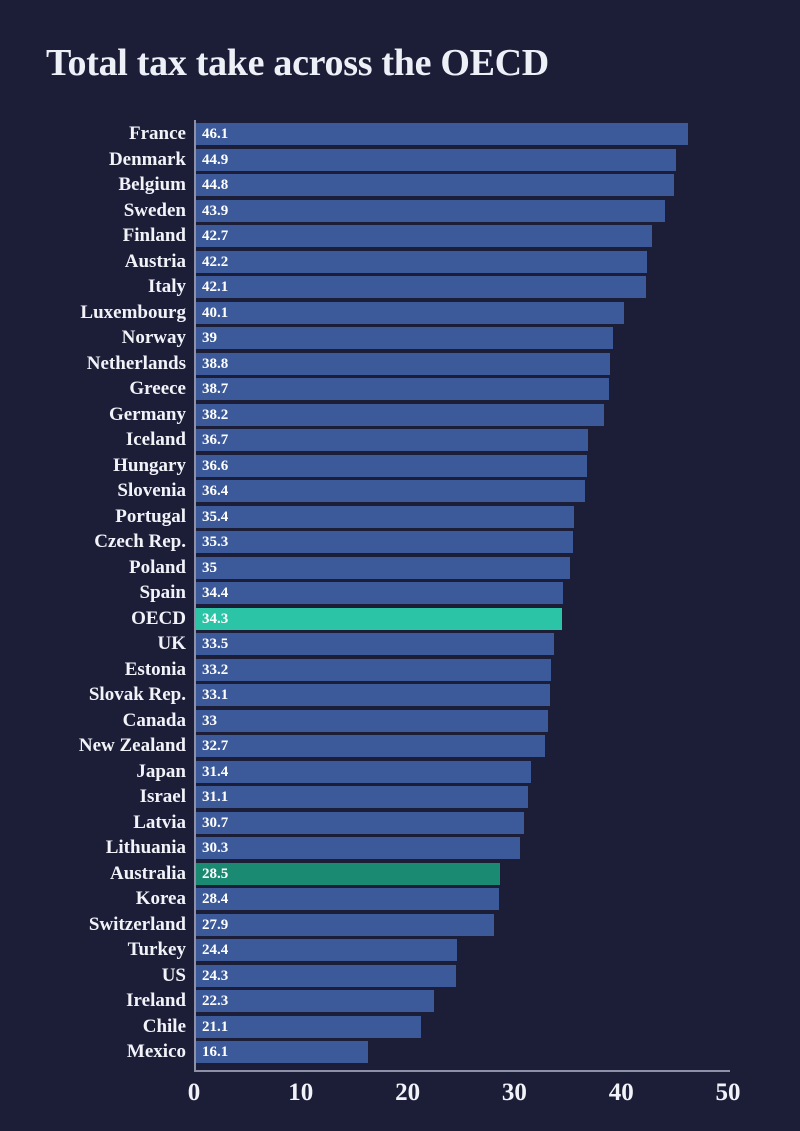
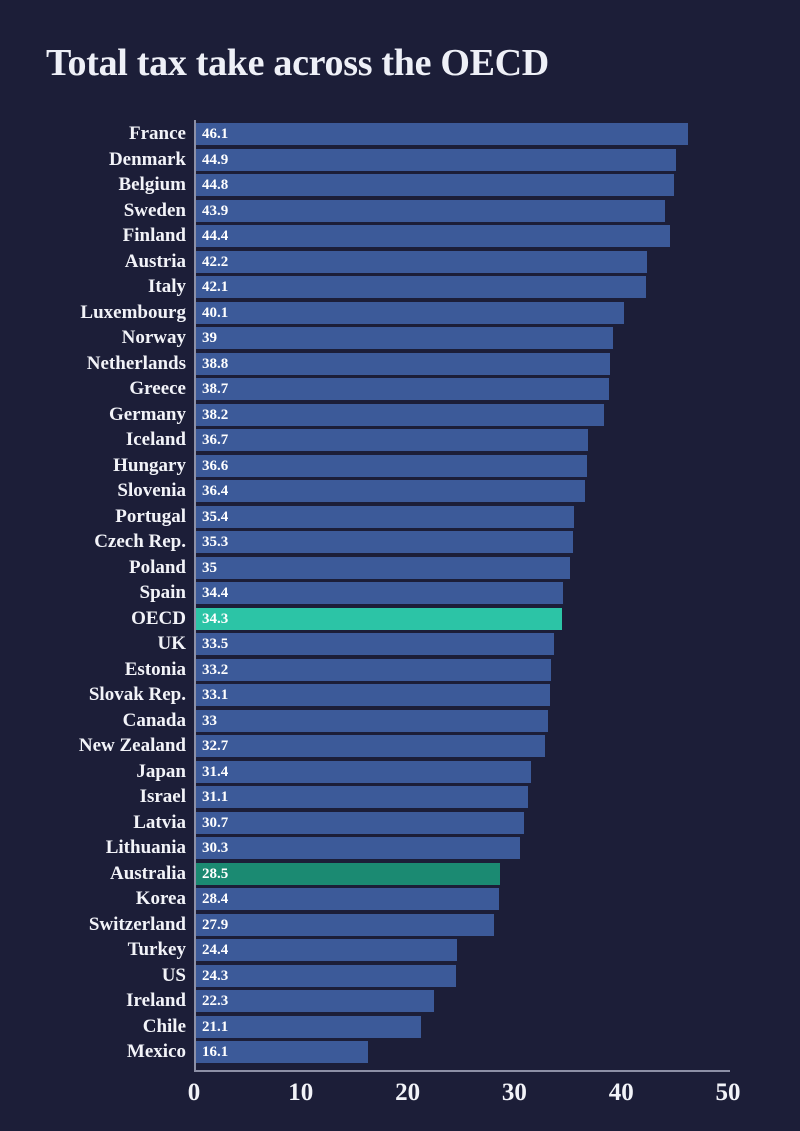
Finland: 42.7 -> 44.4
